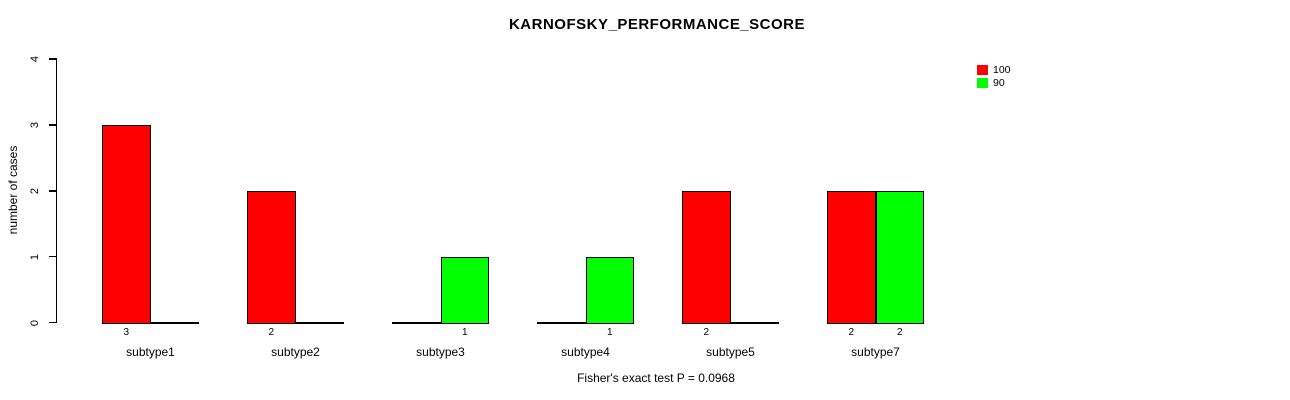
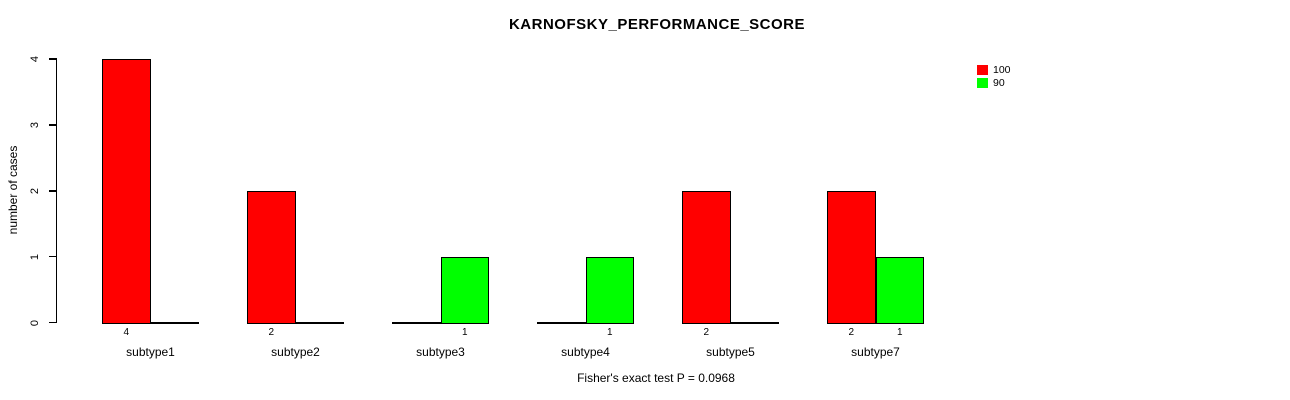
100/subtype1: 3 -> 4
90/subtype7: 2 -> 1
